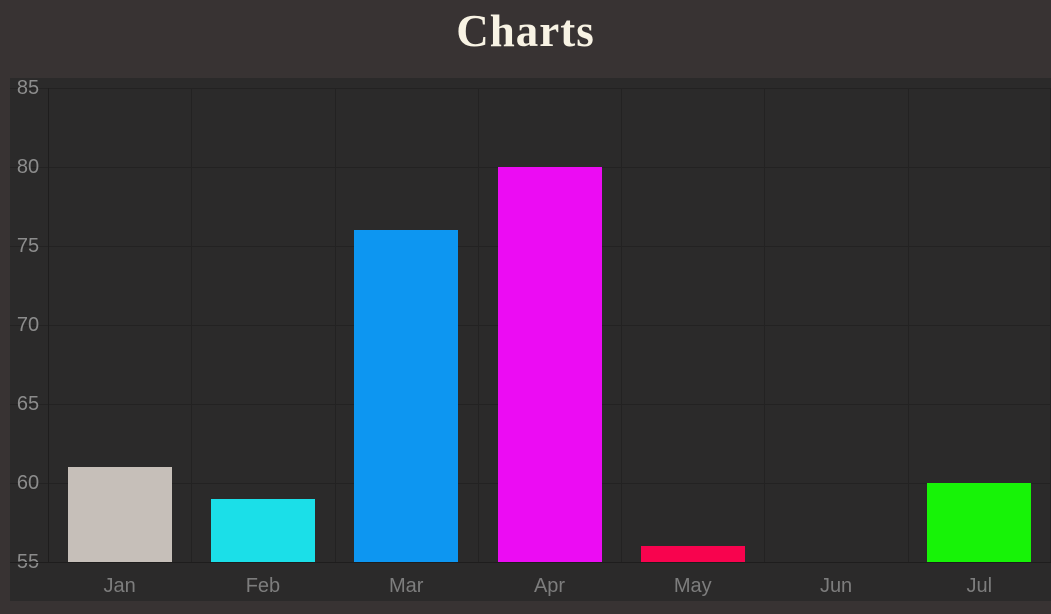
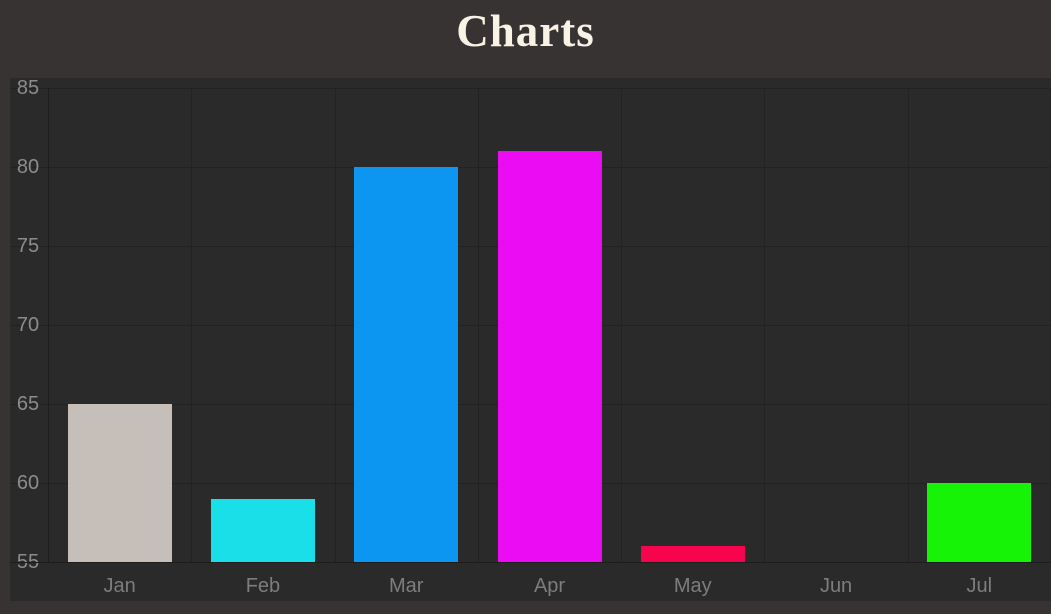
Jan: 61 -> 65
Mar: 76 -> 80
Apr: 80 -> 81
